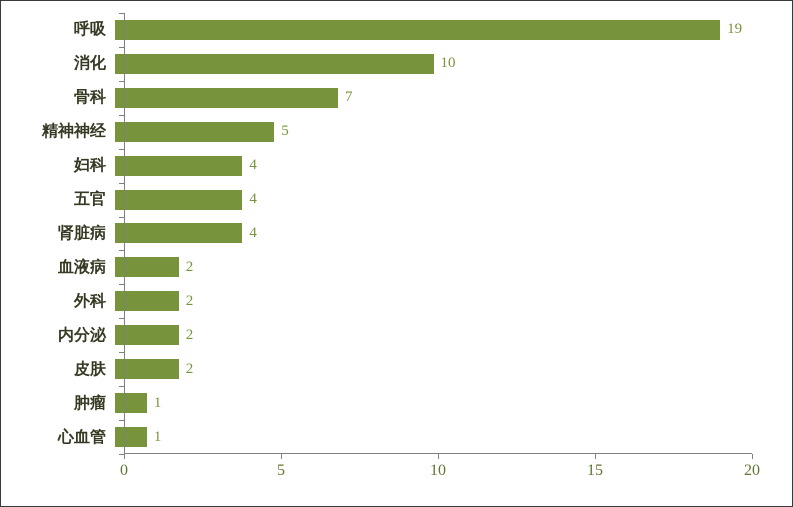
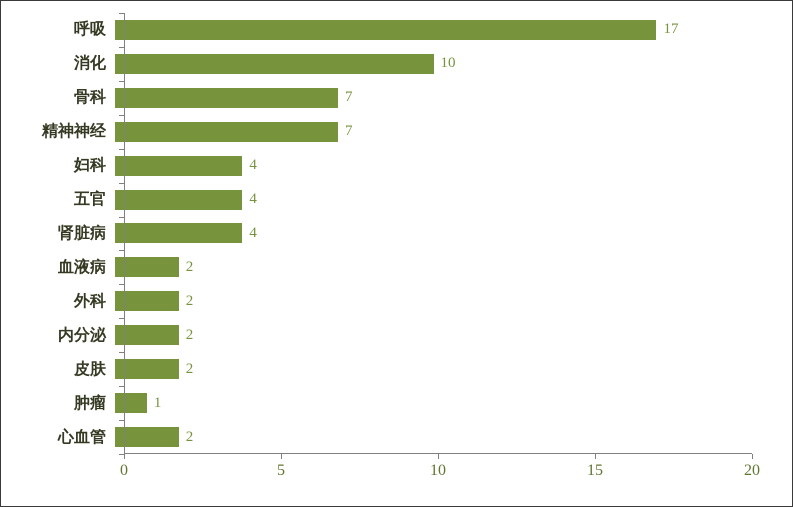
呼吸: 19 -> 17
精神神经: 5 -> 7
心血管: 1 -> 2
